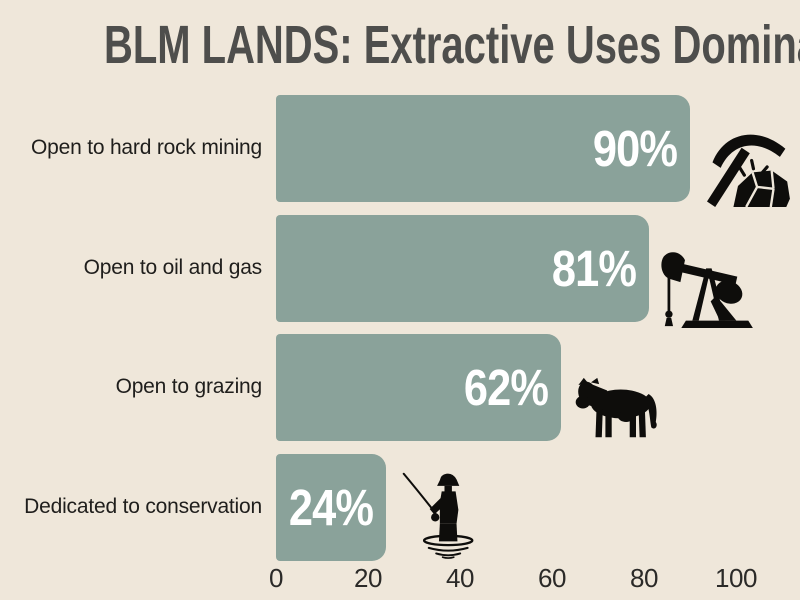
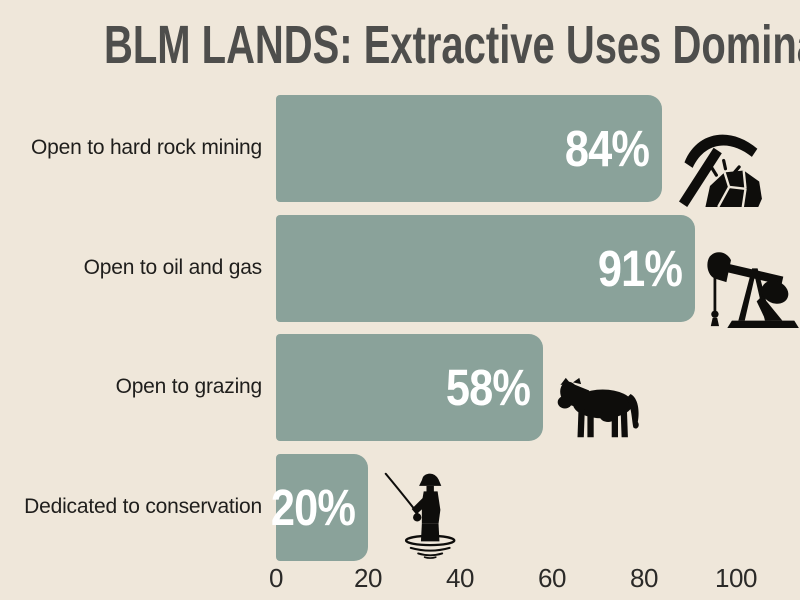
Open to hard rock mining: 90% -> 84%
Open to oil and gas: 81% -> 91%
Open to grazing: 62% -> 58%
Dedicated to conservation: 24% -> 20%
